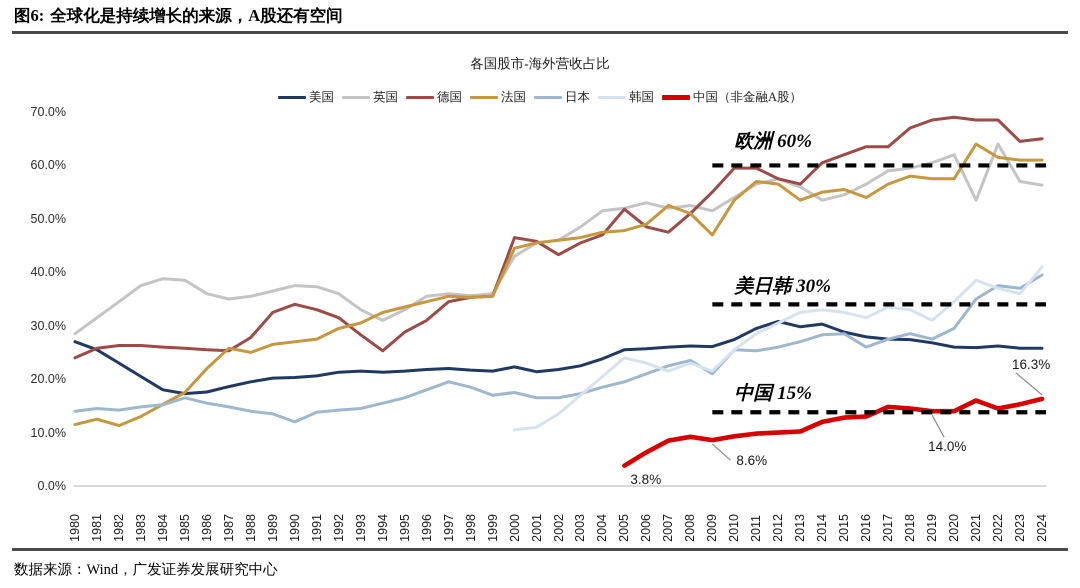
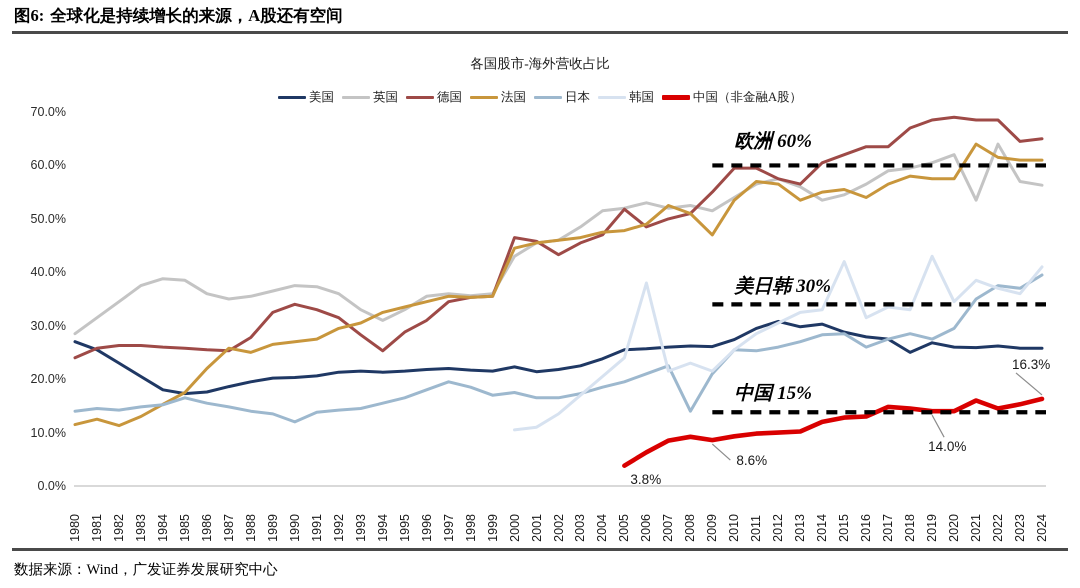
韩国/2006: 23% -> 38%
德国/2007: 48% -> 50%
日本/2008: 24% -> 14%
韩国/2015: 32% -> 42%
美国/2018: 27% -> 25%
韩国/2019: 31% -> 43%
